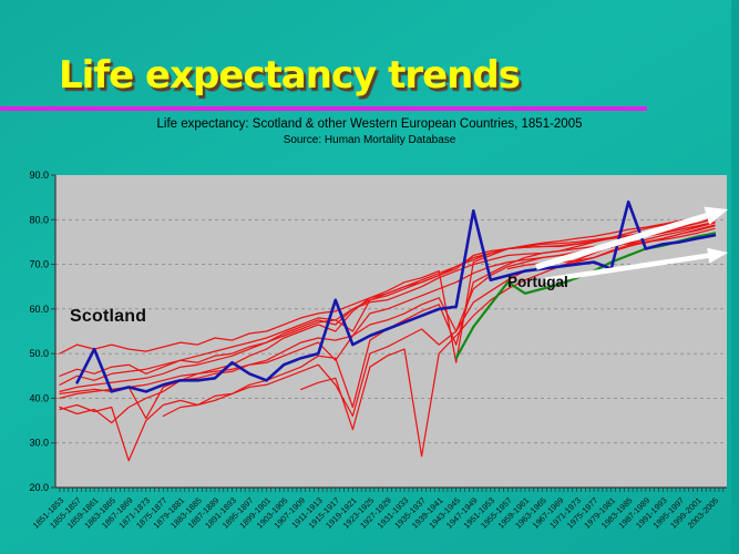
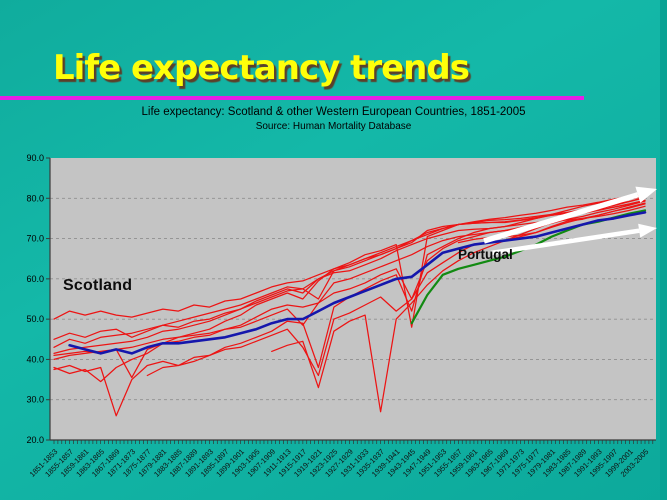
Scotland/1859-1861: 51 -> 42
Scotland/1891-1893: 48 -> 45
Scotland/1899-1901: 44 -> 46
Scotland/1915-1917: 62 -> 50
Scotland/1947-1949: 82 -> 64
Portugal/1955-1957: 66 -> 62
Scotland/1979-1981: 69 -> 72
Scotland/1983-1985: 84 -> 72
